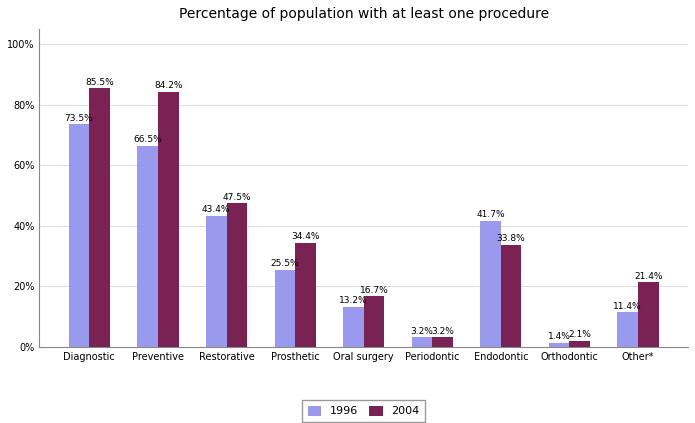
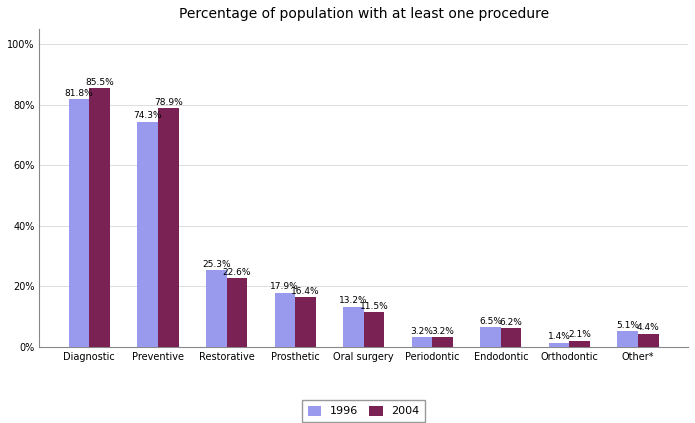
1996/Diagnostic: 73.5% -> 81.8%
1996/Preventive: 66.5% -> 74.3%
2004/Preventive: 84.2% -> 78.9%
1996/Restorative: 43.4% -> 25.3%
2004/Restorative: 47.5% -> 22.6%
1996/Prosthetic: 25.5% -> 17.9%
2004/Prosthetic: 34.4% -> 16.4%
2004/Oral surgery: 16.7% -> 11.5%
1996/Endodontic: 41.7% -> 6.5%
2004/Endodontic: 33.8% -> 6.2%
1996/Other*: 11.4% -> 5.1%
2004/Other*: 21.4% -> 4.4%
